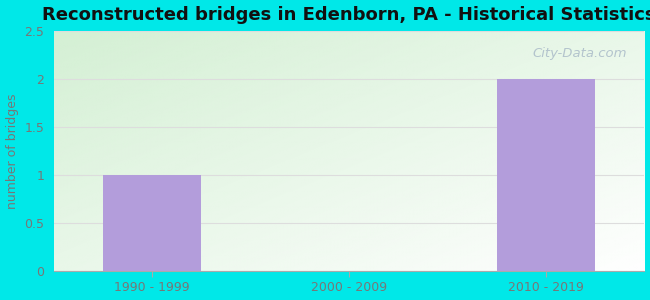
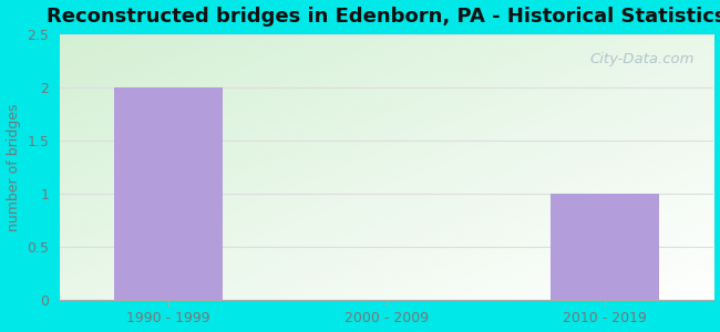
1990 - 1999: 1 -> 2
2010 - 2019: 2 -> 1
